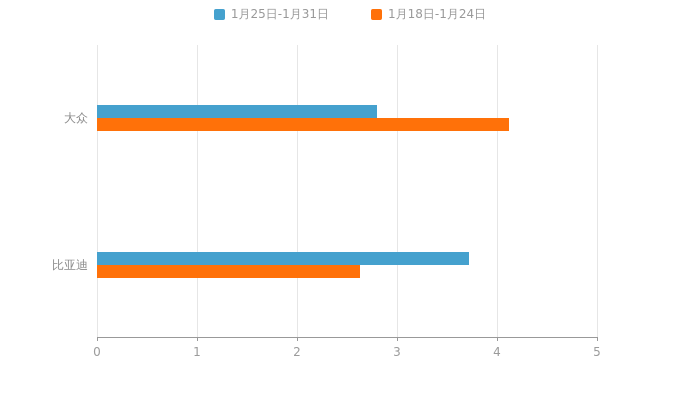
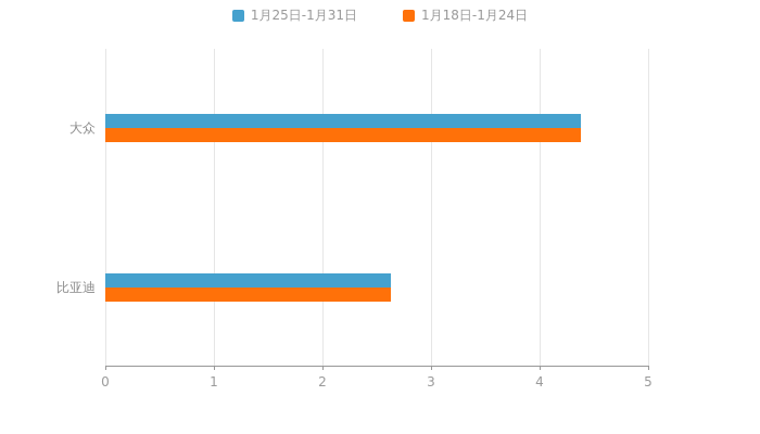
1月25日-1月31日/大众: 2.80 -> 4.38
1月18日-1月24日/大众: 4.12 -> 4.38
1月25日-1月31日/比亚迪: 3.72 -> 2.63
